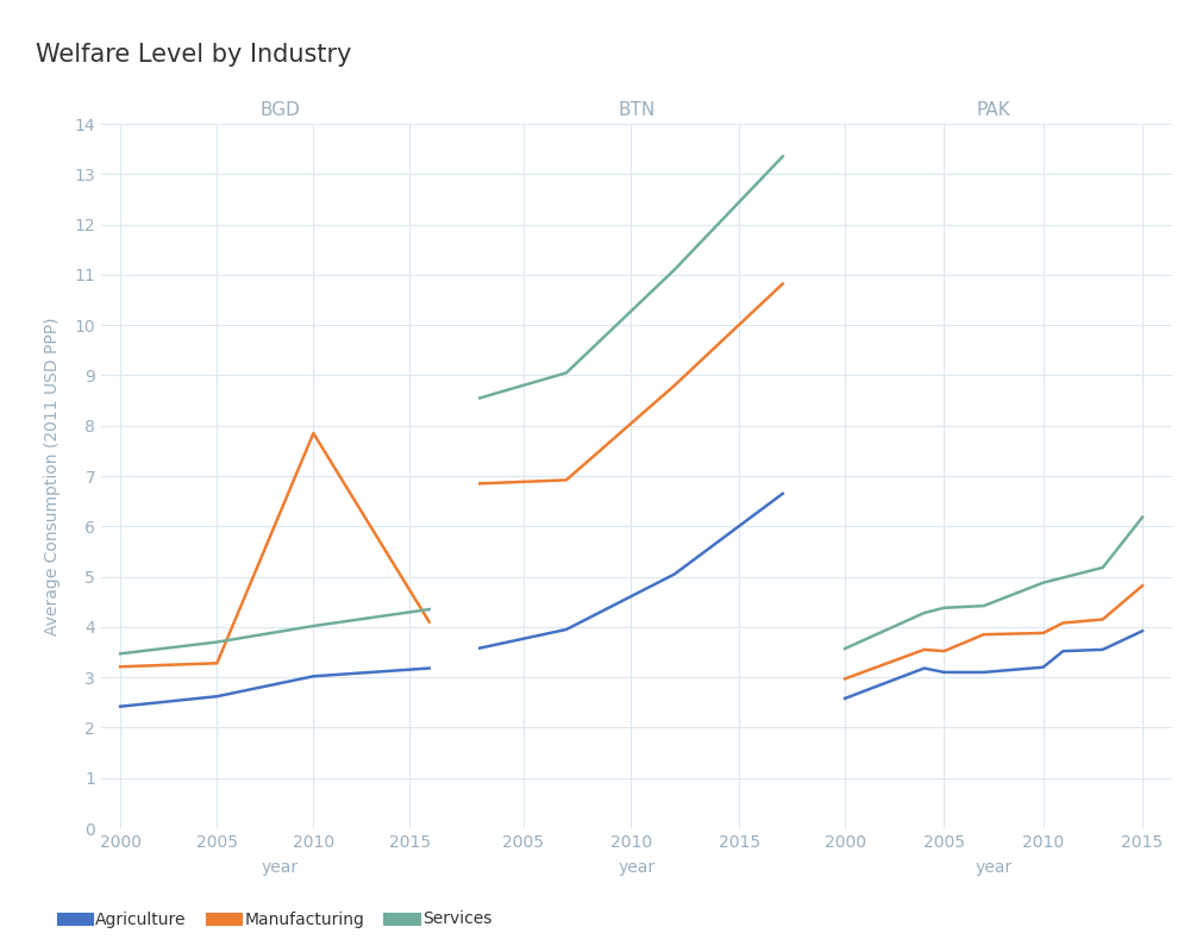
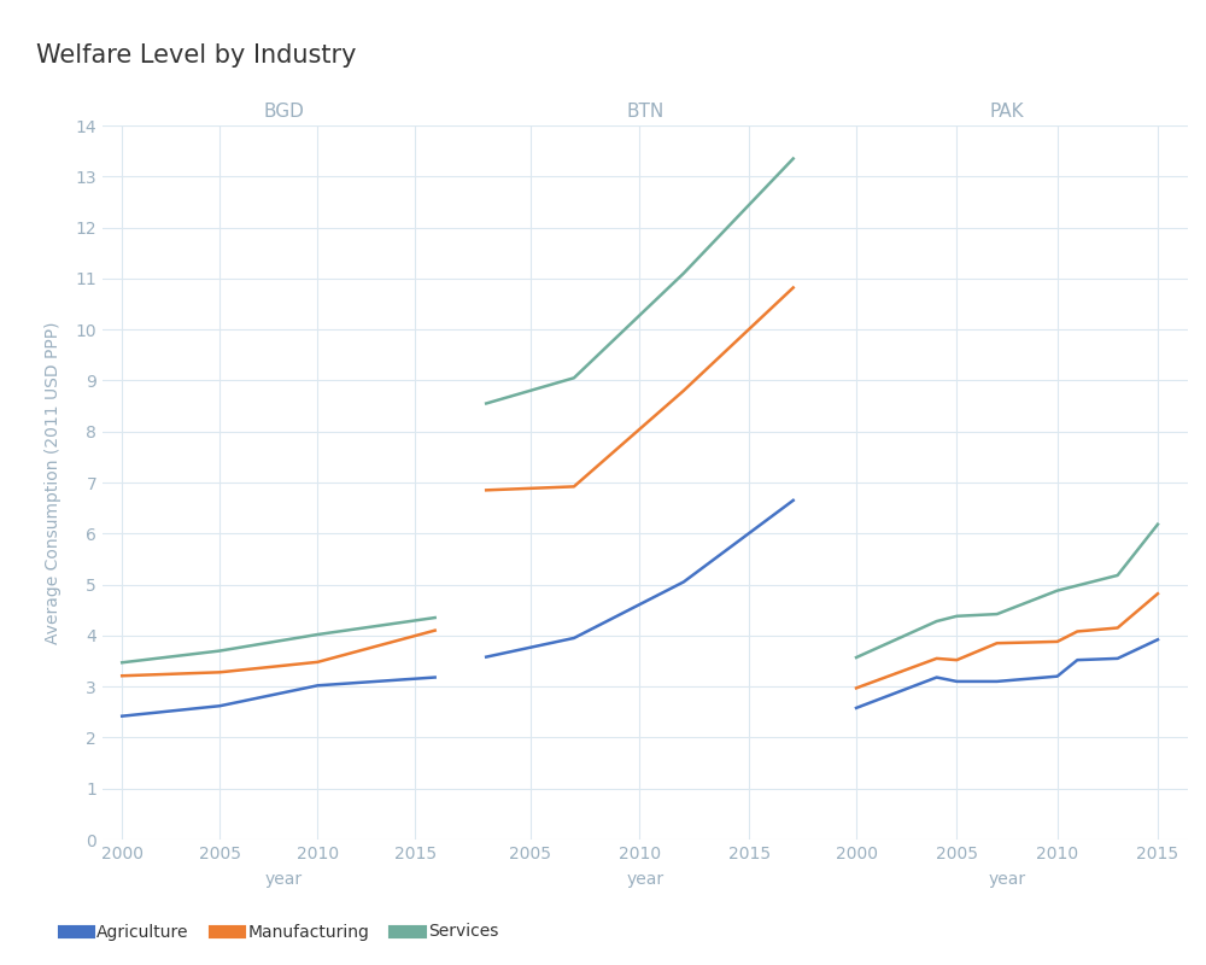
BGD/Manufacturing/2010: 7.85 -> 3.48
